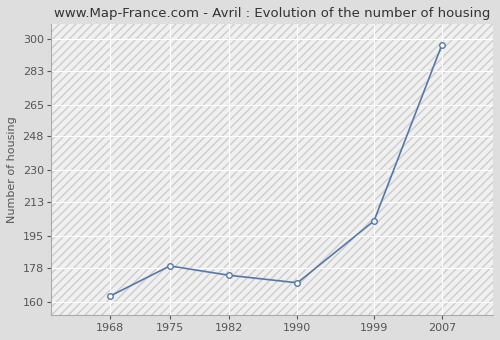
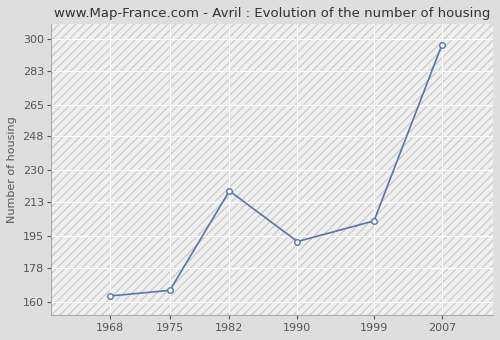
1975: 179 -> 166
1982: 174 -> 219
1990: 170 -> 192
